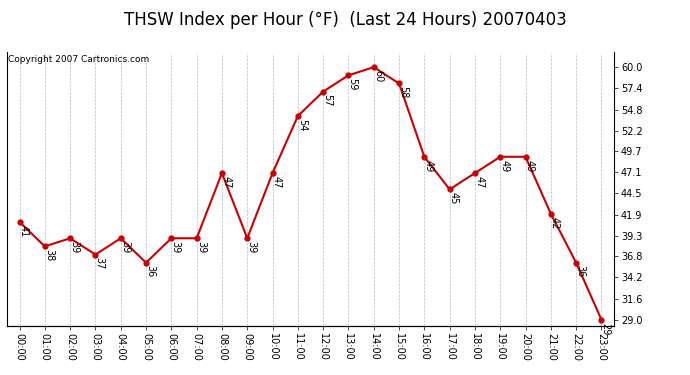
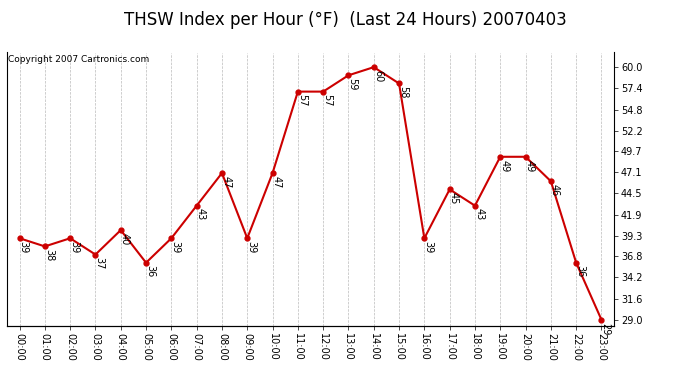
00:00: 41 -> 39
04:00: 39 -> 40
07:00: 39 -> 43
11:00: 54 -> 57
16:00: 49 -> 39
18:00: 47 -> 43
21:00: 42 -> 46
